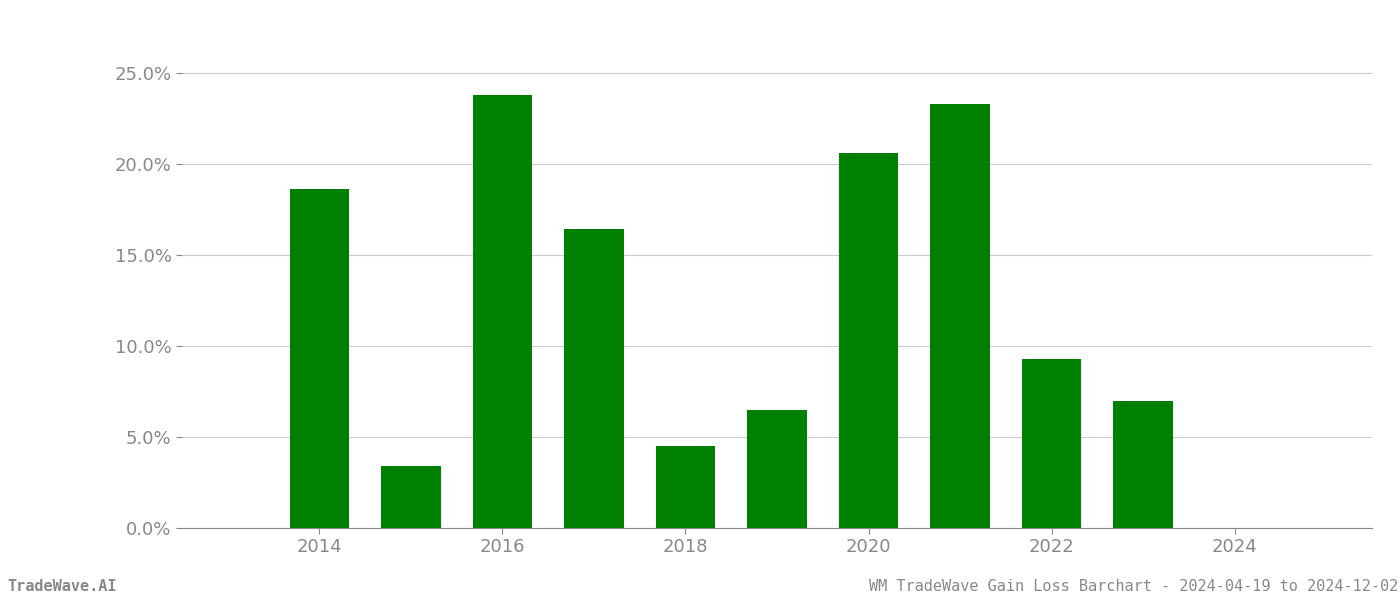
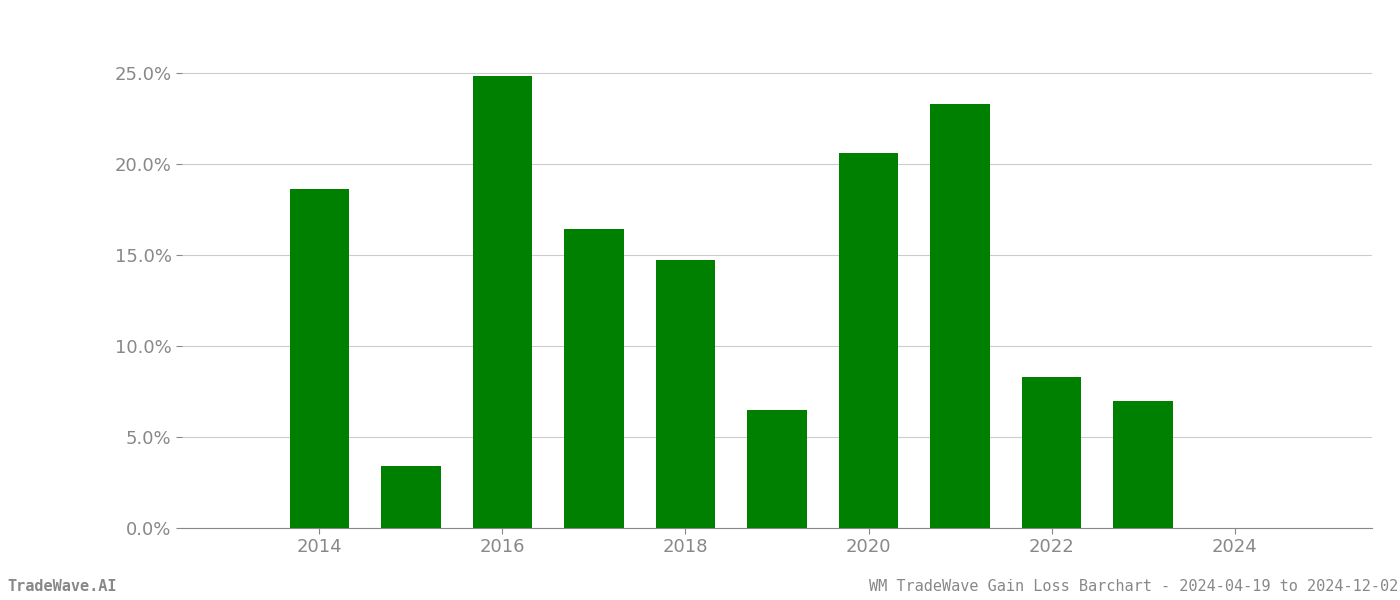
2016: 23.8% -> 24.8%
2018: 4.5% -> 14.7%
2022: 9.3% -> 8.3%
